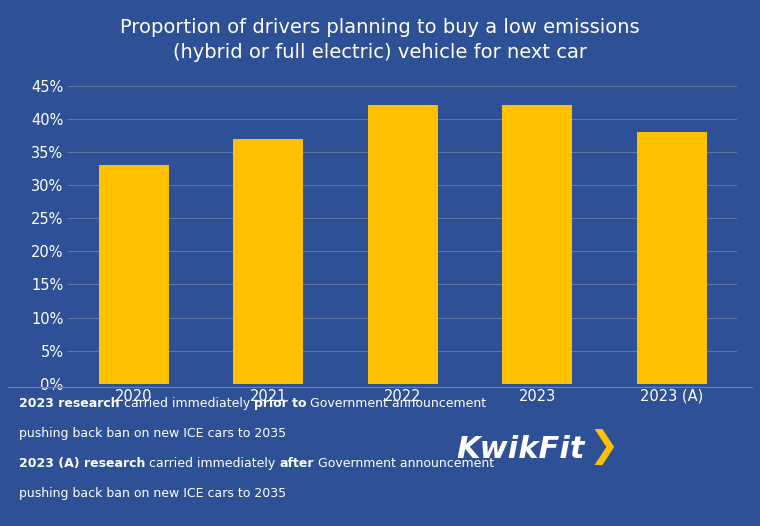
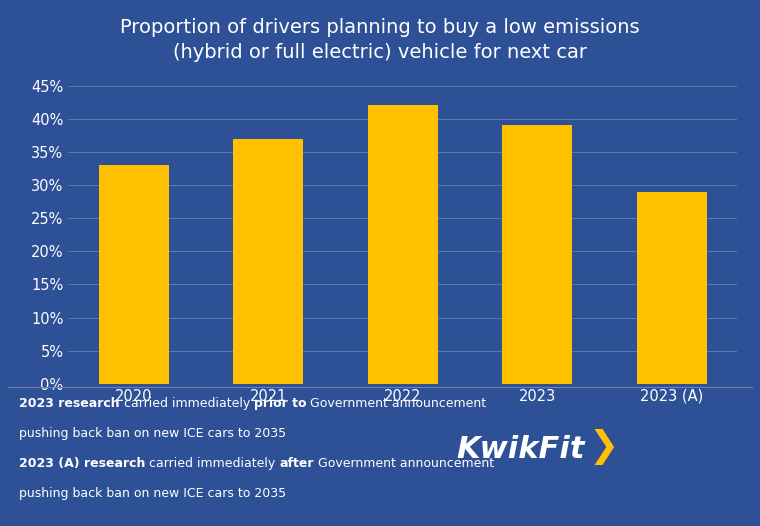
2023: 42% -> 39%
2023 (A): 38% -> 29%
